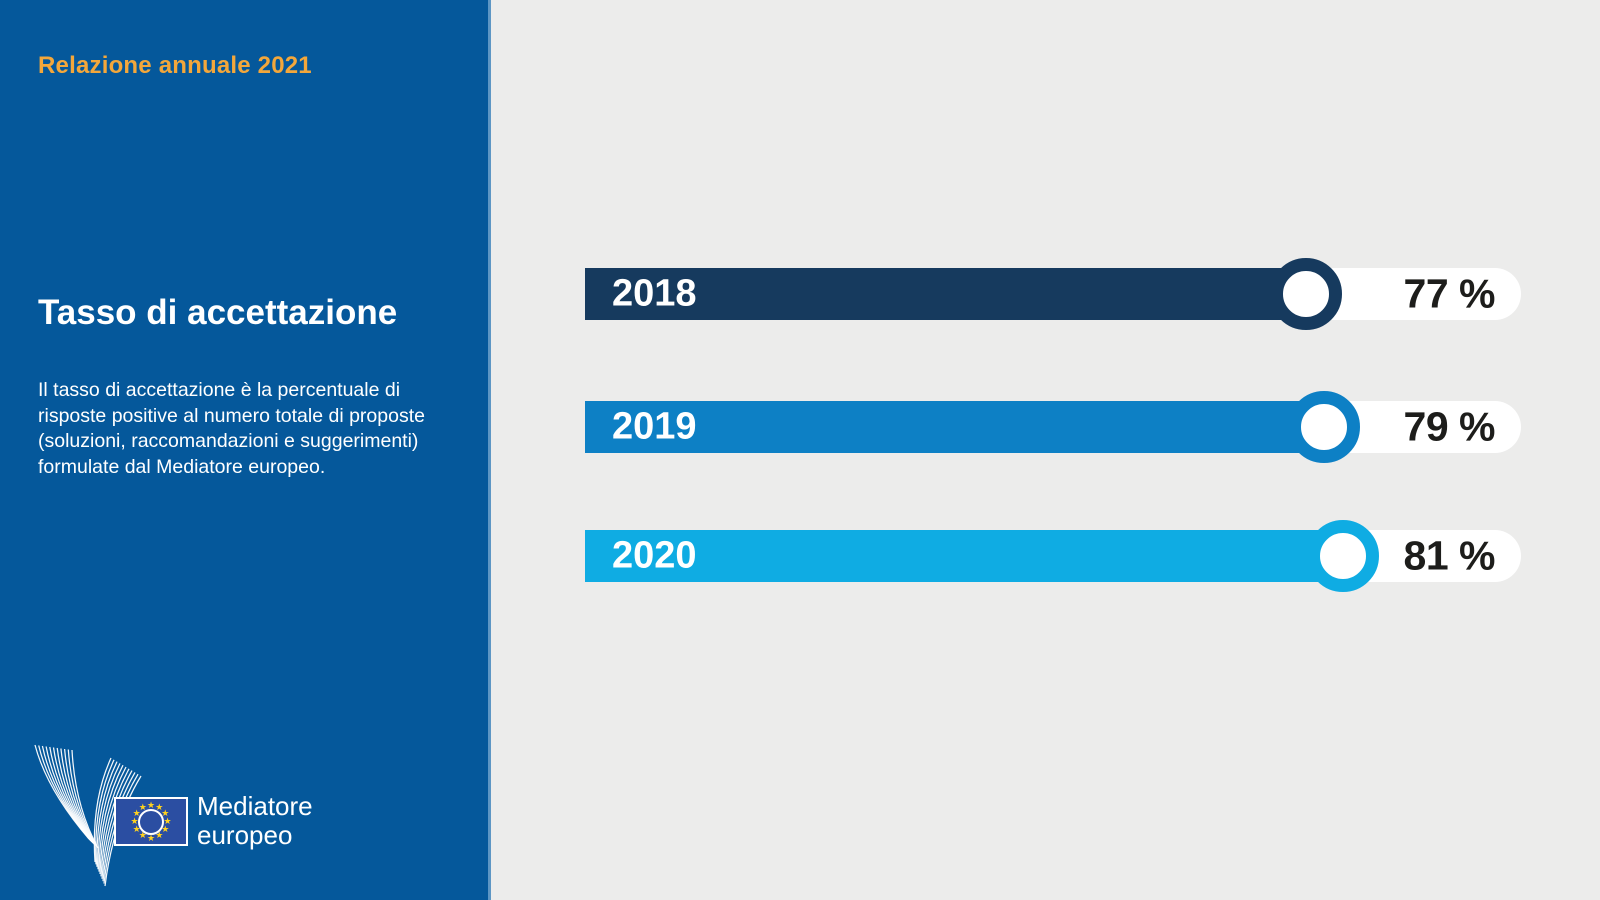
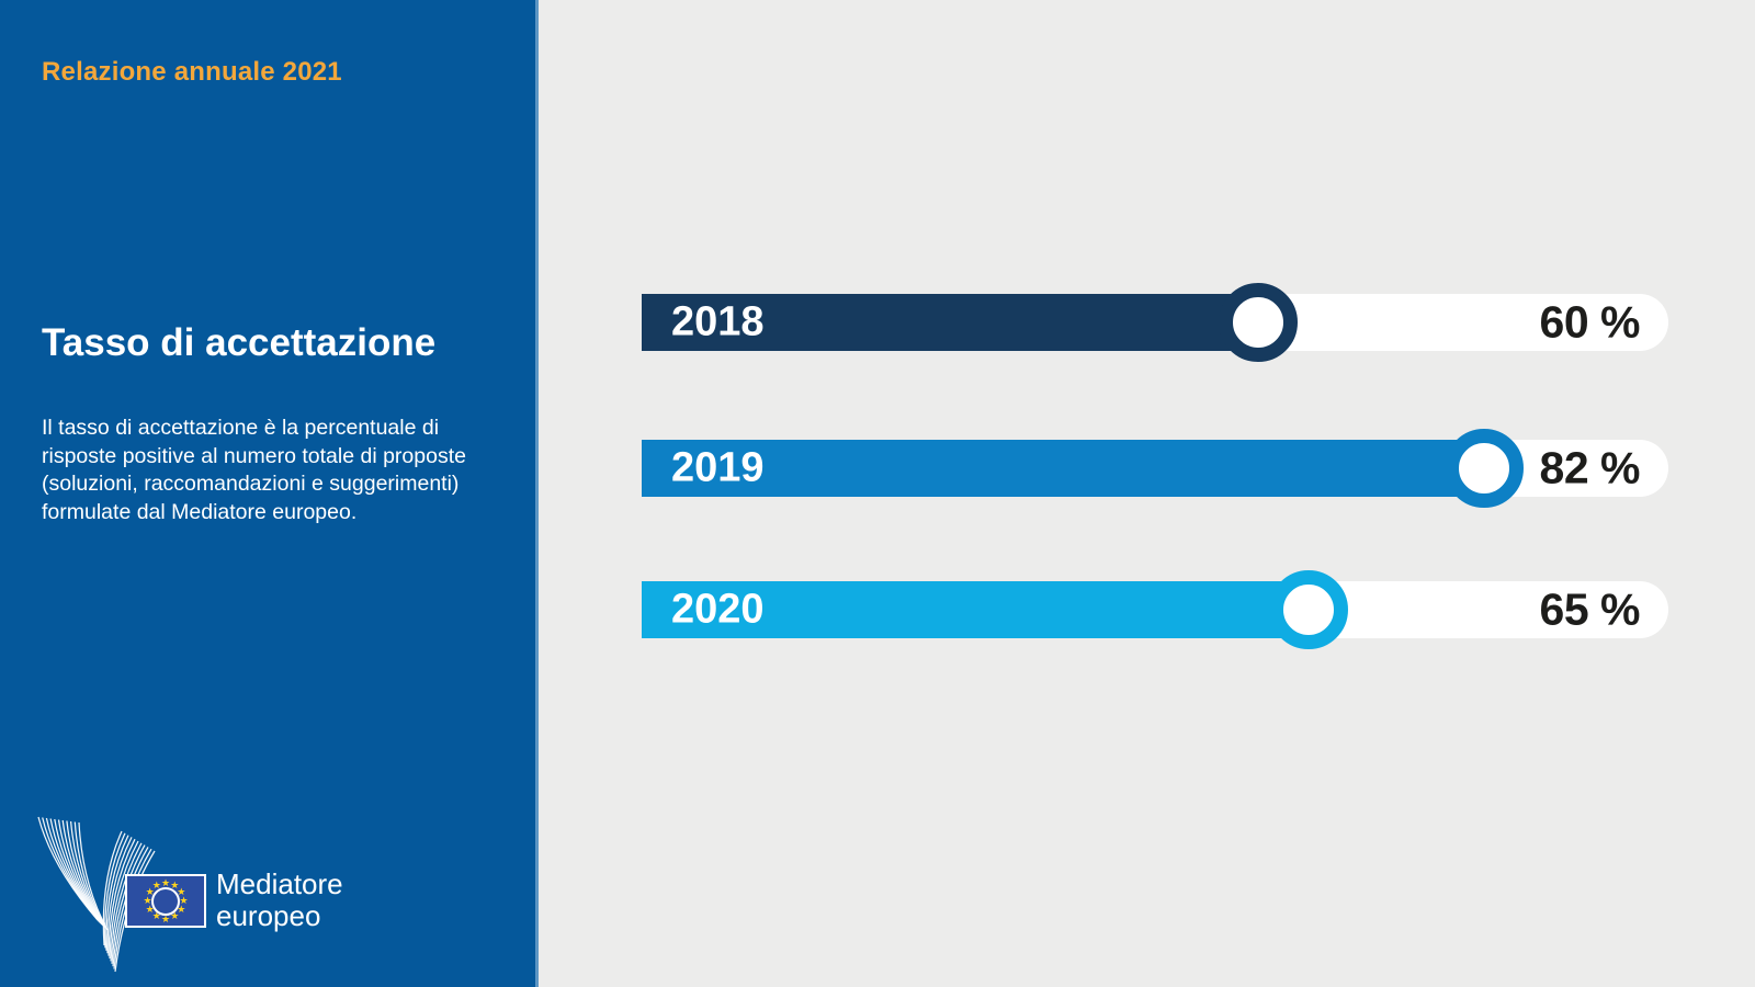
2018: 77 -> 60
2019: 79 -> 82
2020: 81 -> 65
